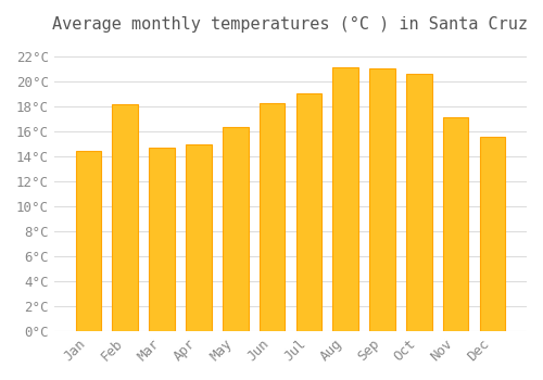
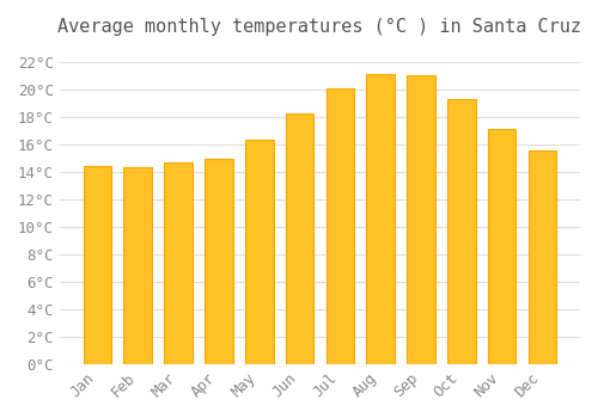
Feb: 18.2°C -> 14.4°C
Jul: 19.1°C -> 20.1°C
Oct: 20.6°C -> 19.3°C
